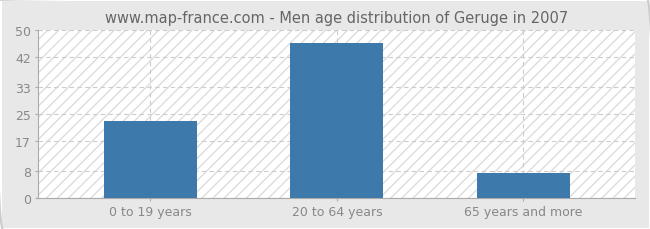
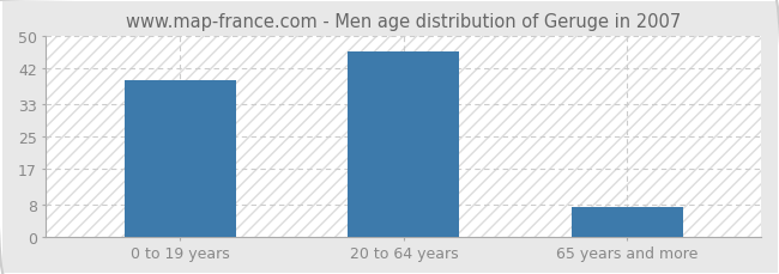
0 to 19 years: 23.0 -> 39.0
